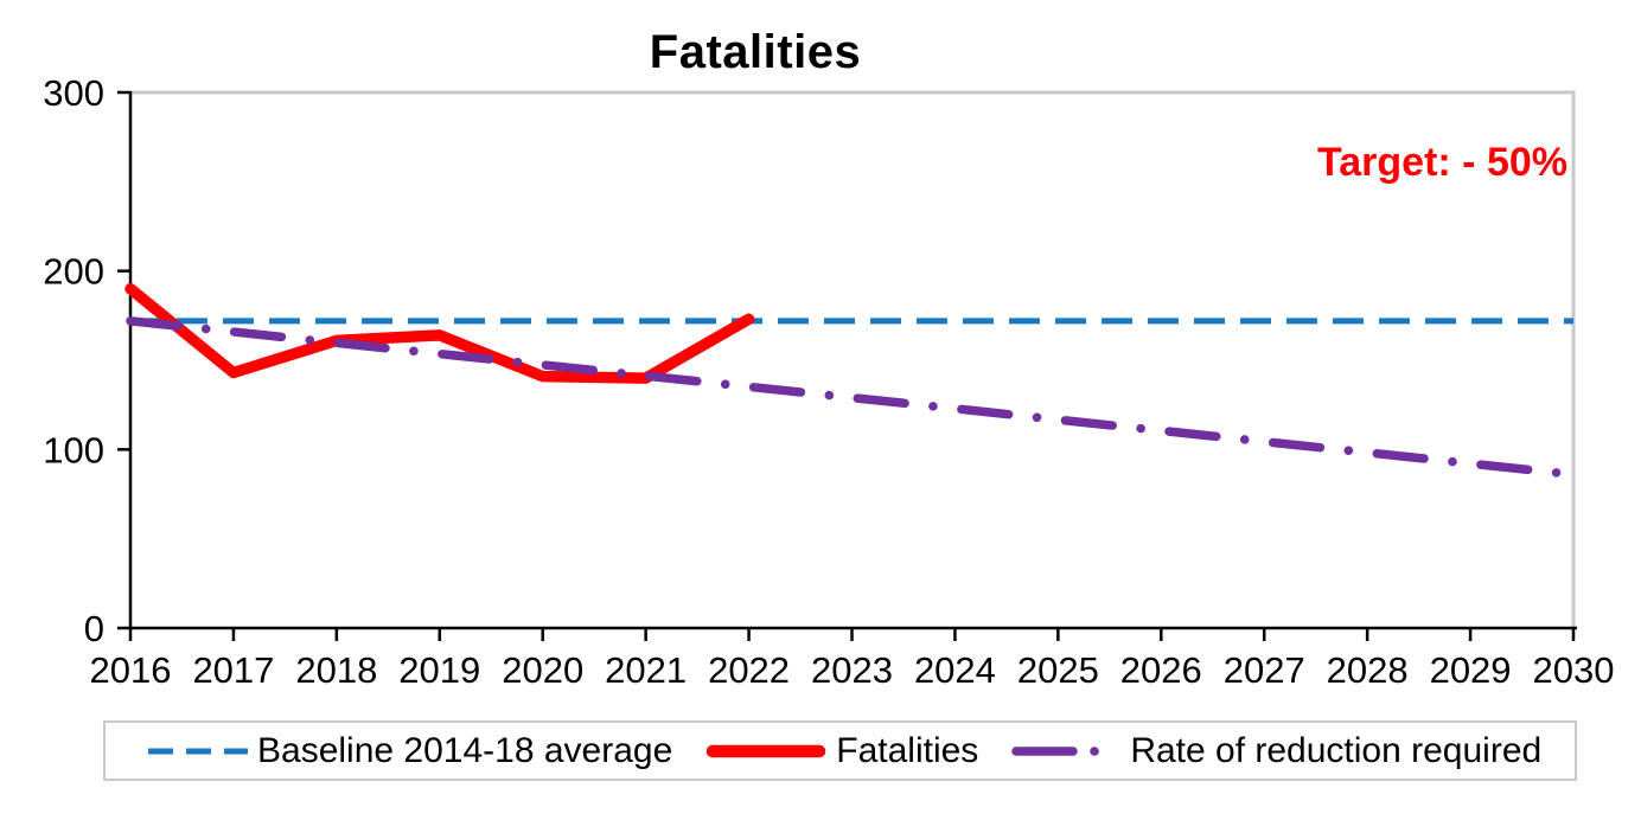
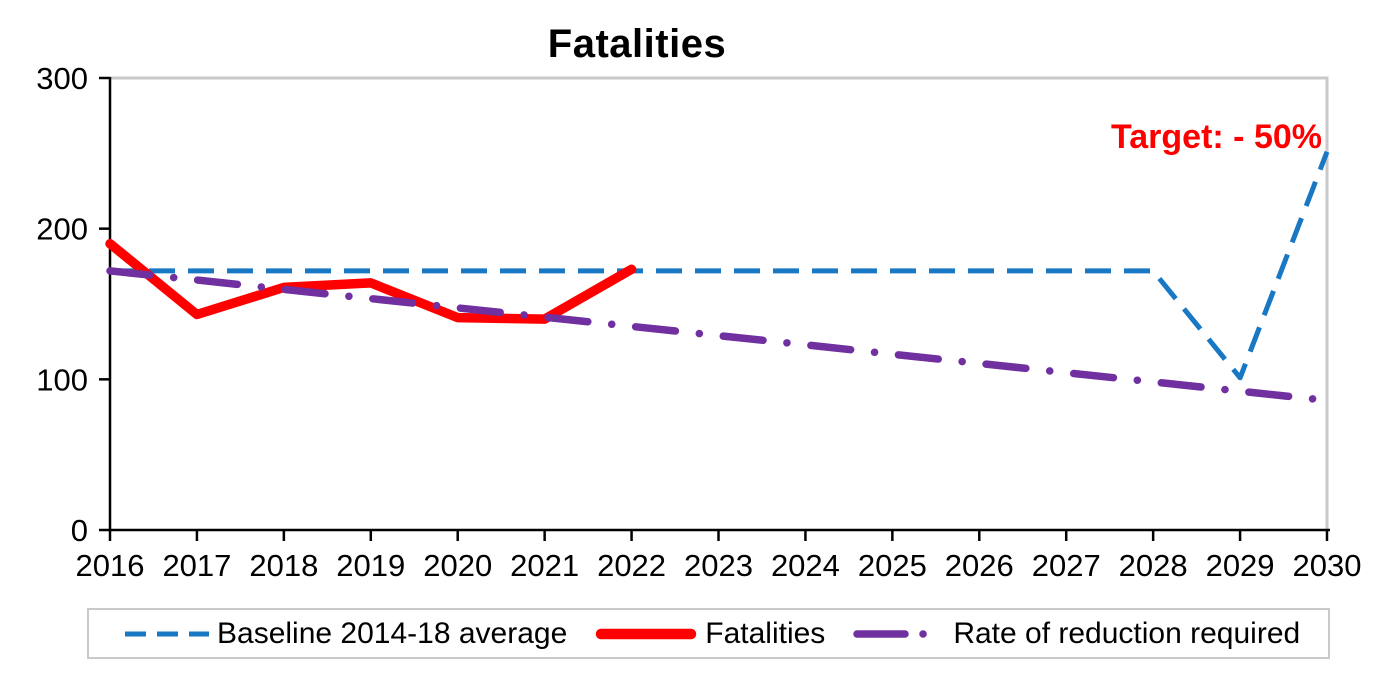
Baseline 2014-18 average/2029: 172 -> 101
Baseline 2014-18 average/2030: 172 -> 251
